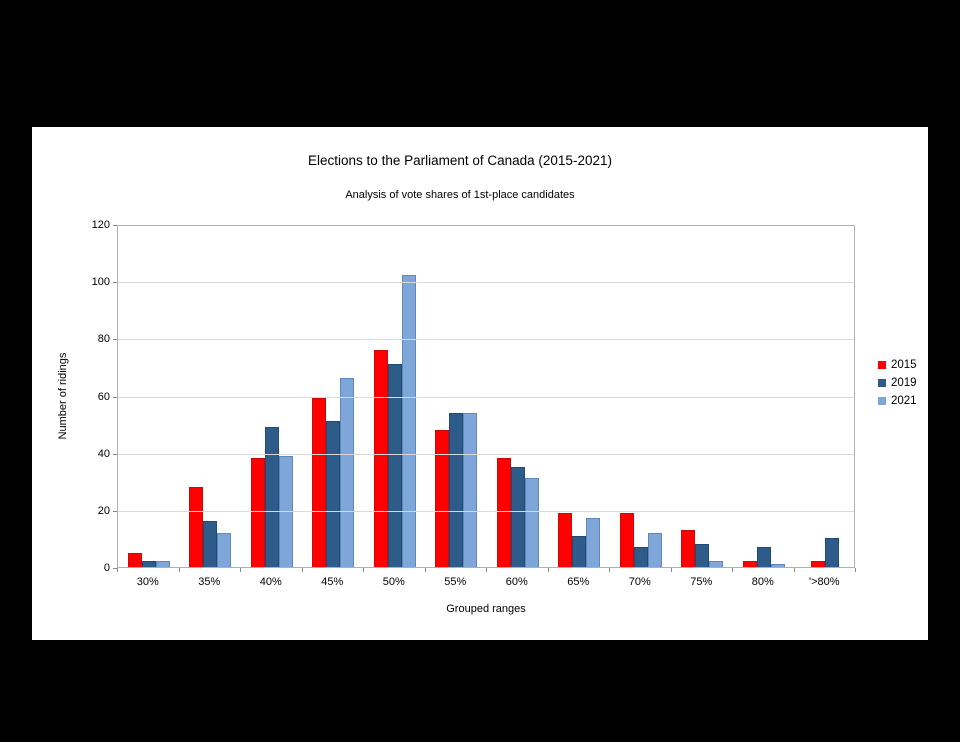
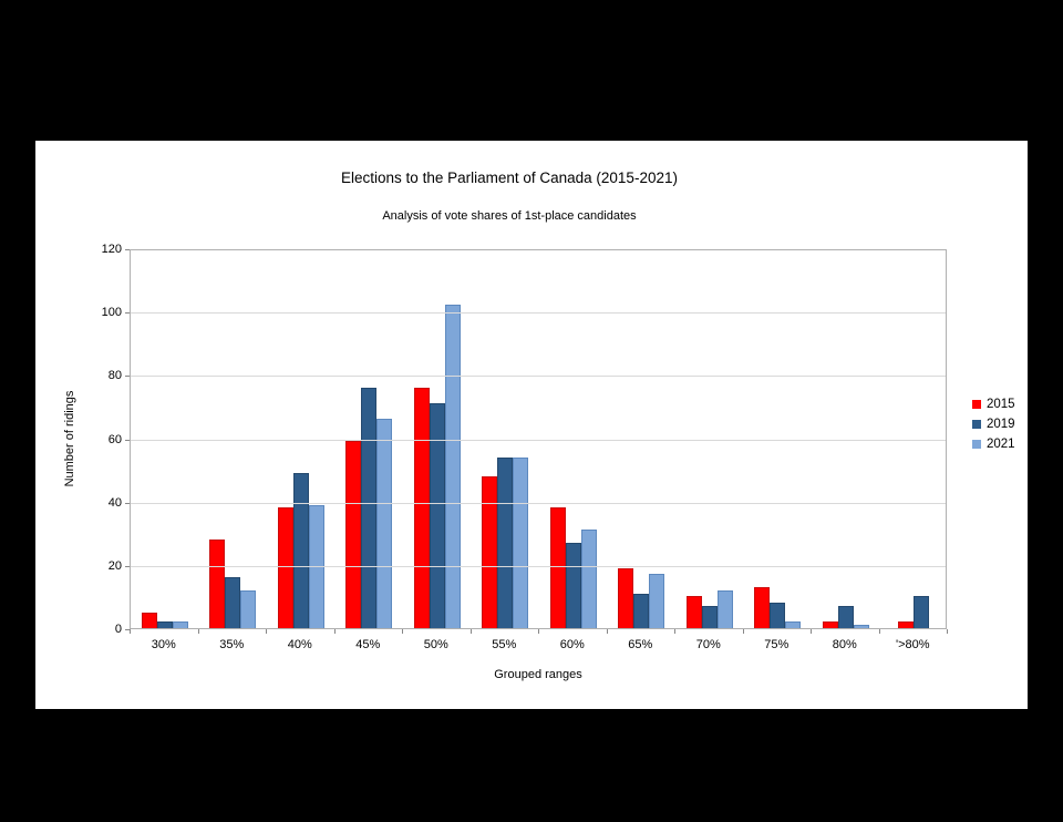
2019/45%: 51 -> 76
2019/60%: 35 -> 27
2015/70%: 19 -> 10
